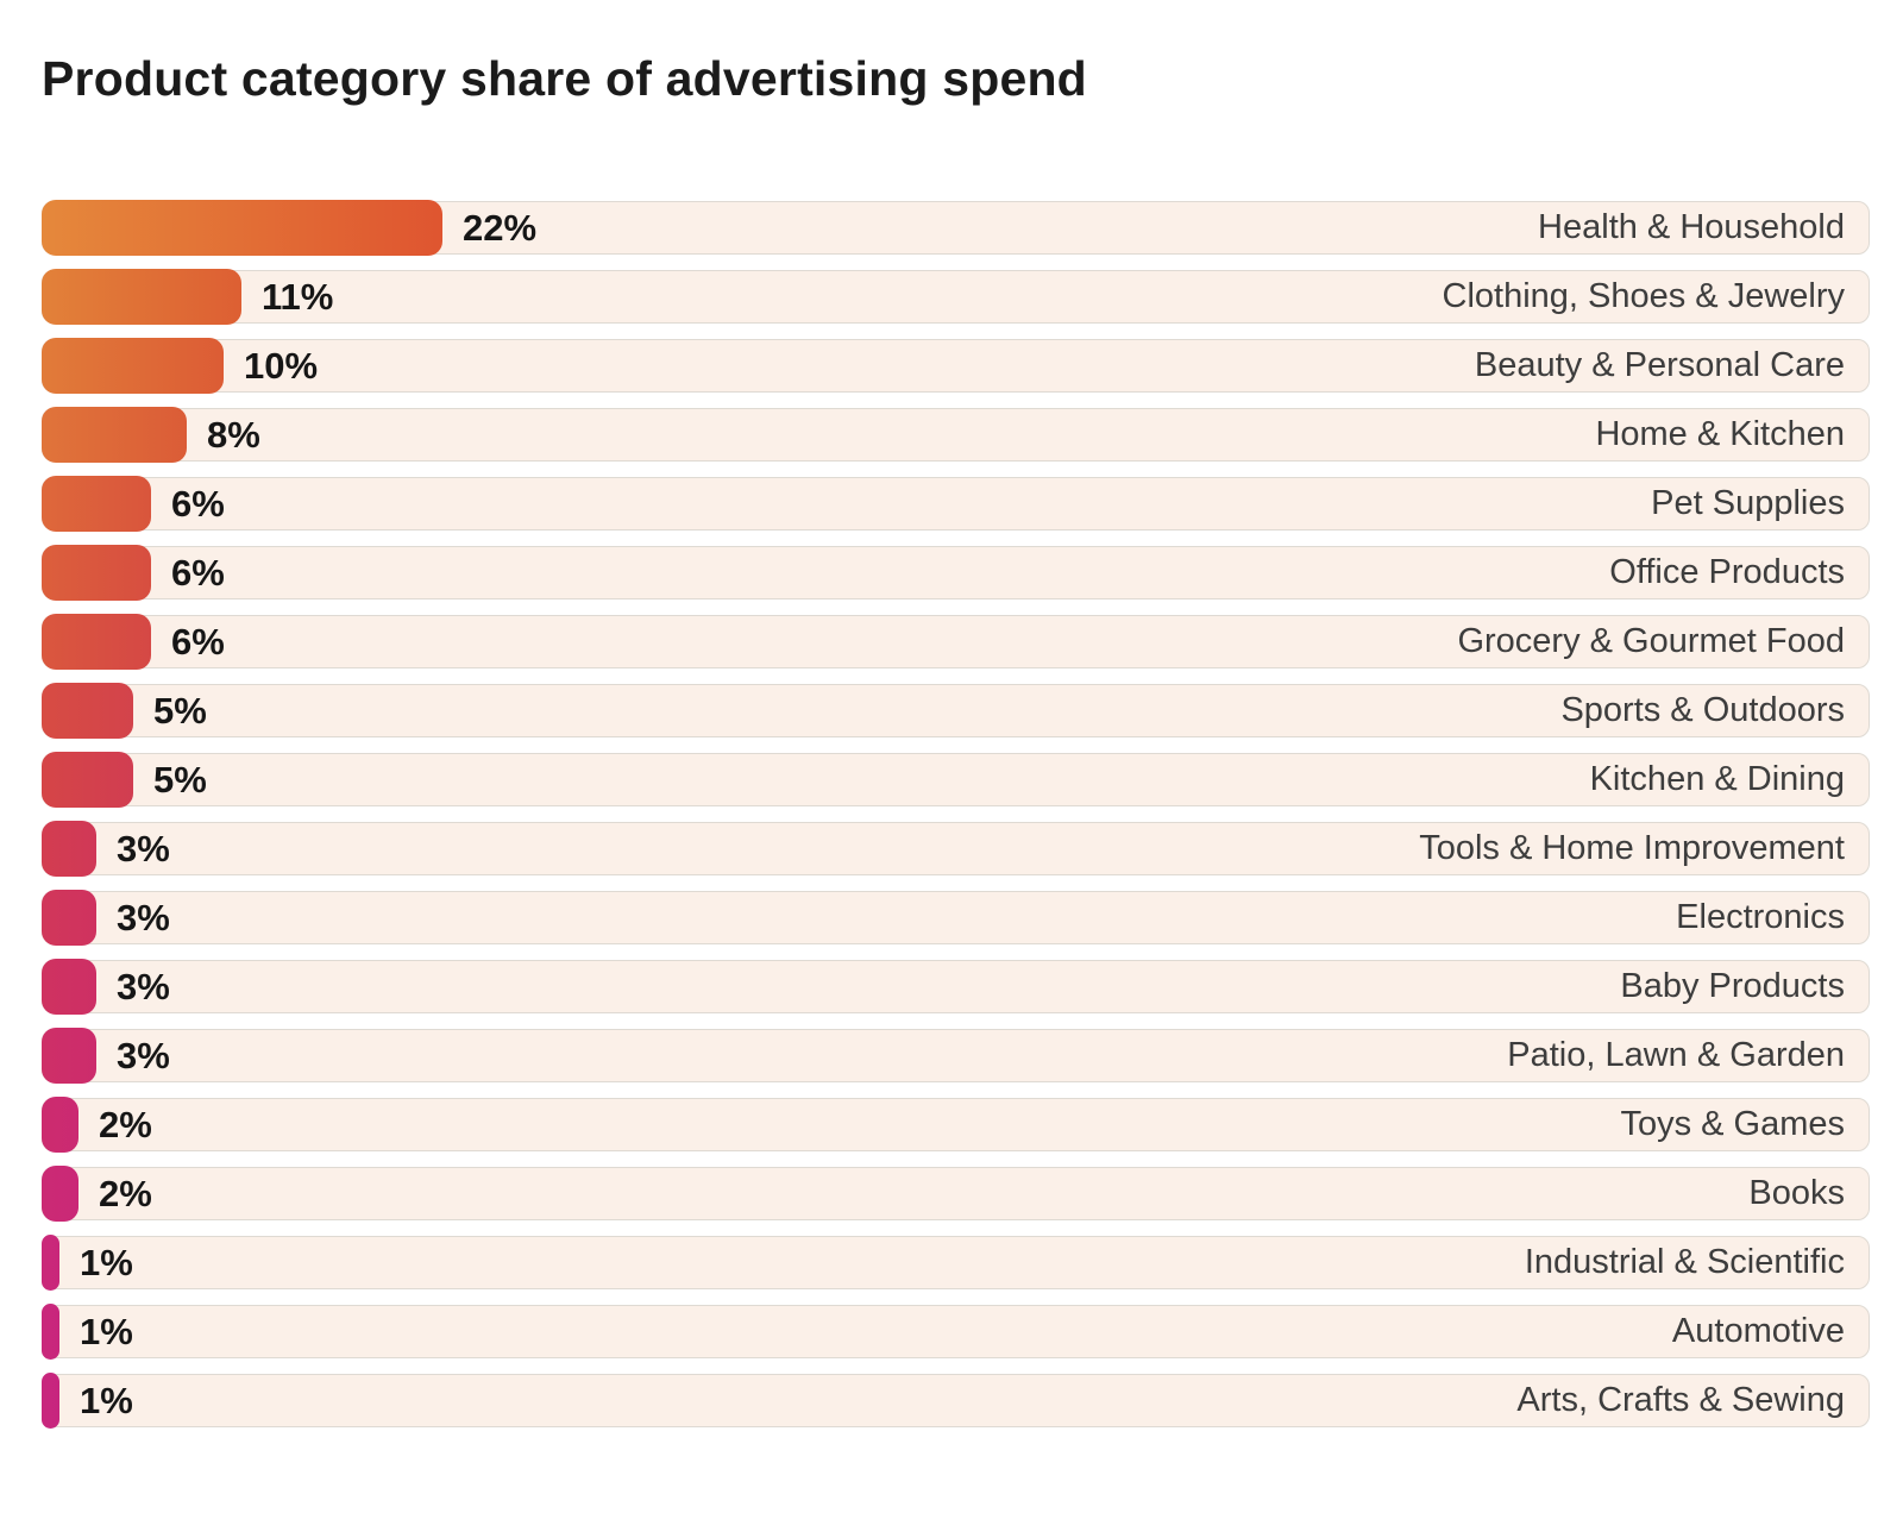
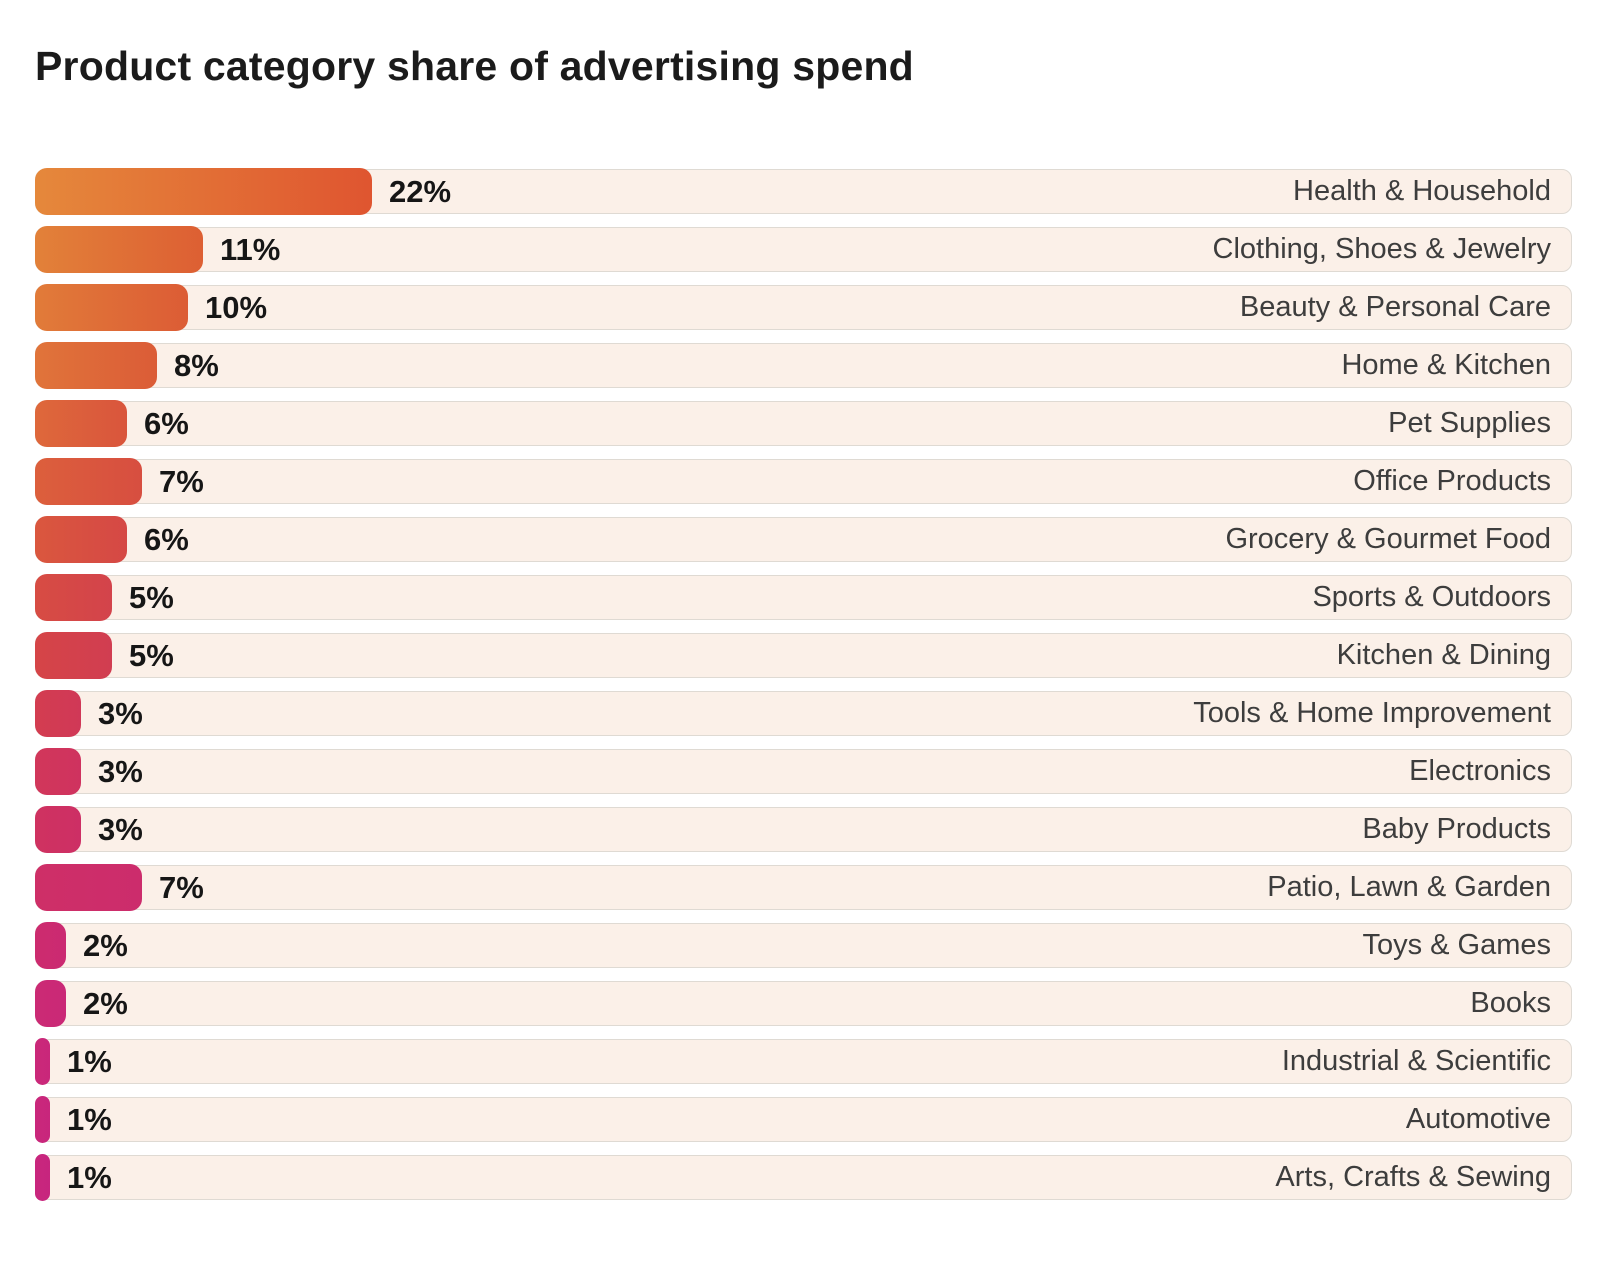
Office Products: 6% -> 7%
Patio, Lawn & Garden: 3% -> 7%
